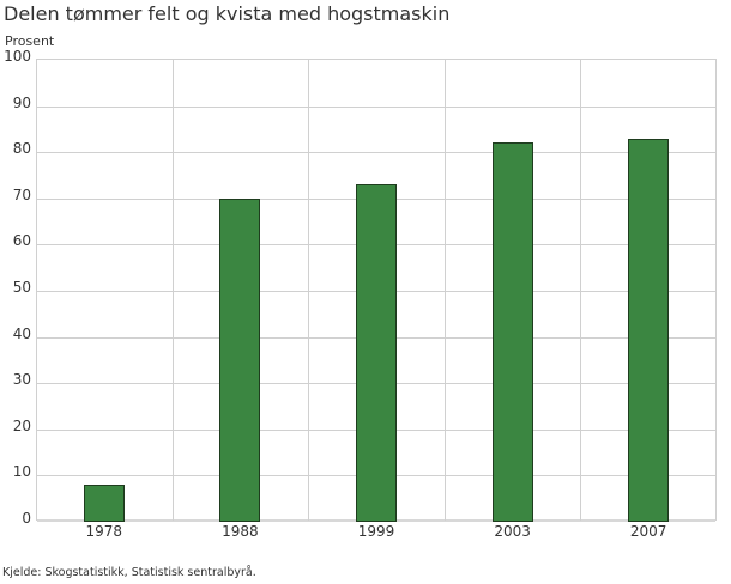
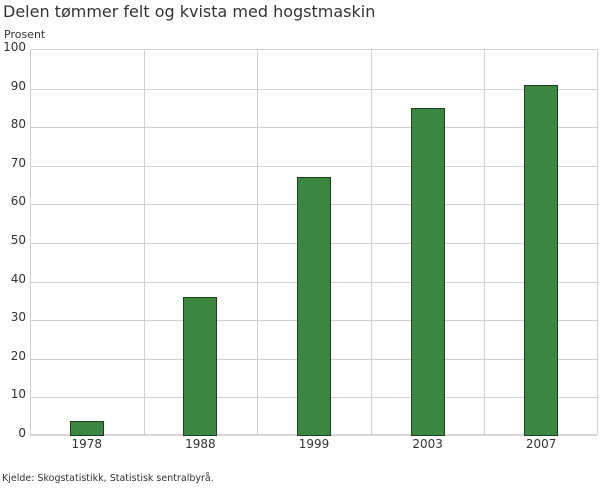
1978: 8 -> 4
1988: 70 -> 36
1999: 73 -> 67
2003: 82 -> 85
2007: 83 -> 91
